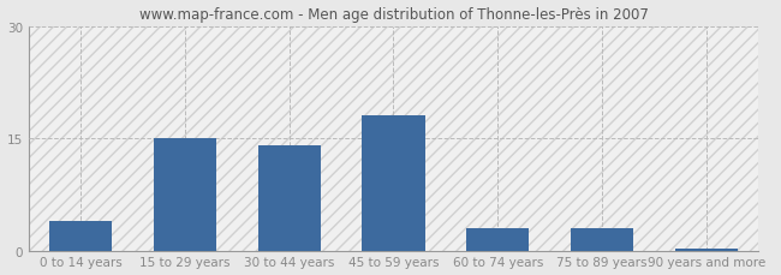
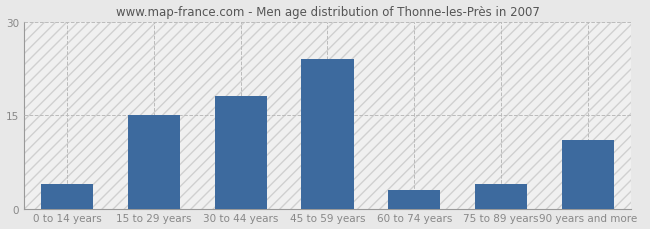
30 to 44 years: 14.0 -> 18.0
45 to 59 years: 18.0 -> 24.0
75 to 89 years: 3.0 -> 4.0
90 years and more: 0.2 -> 11.0
